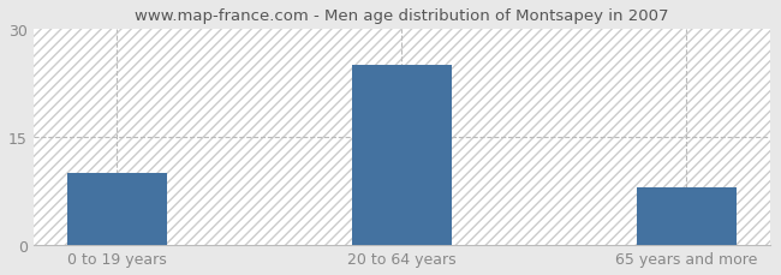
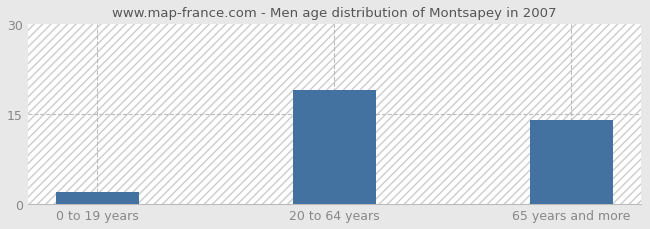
0 to 19 years: 10 -> 2
20 to 64 years: 25 -> 19
65 years and more: 8 -> 14
